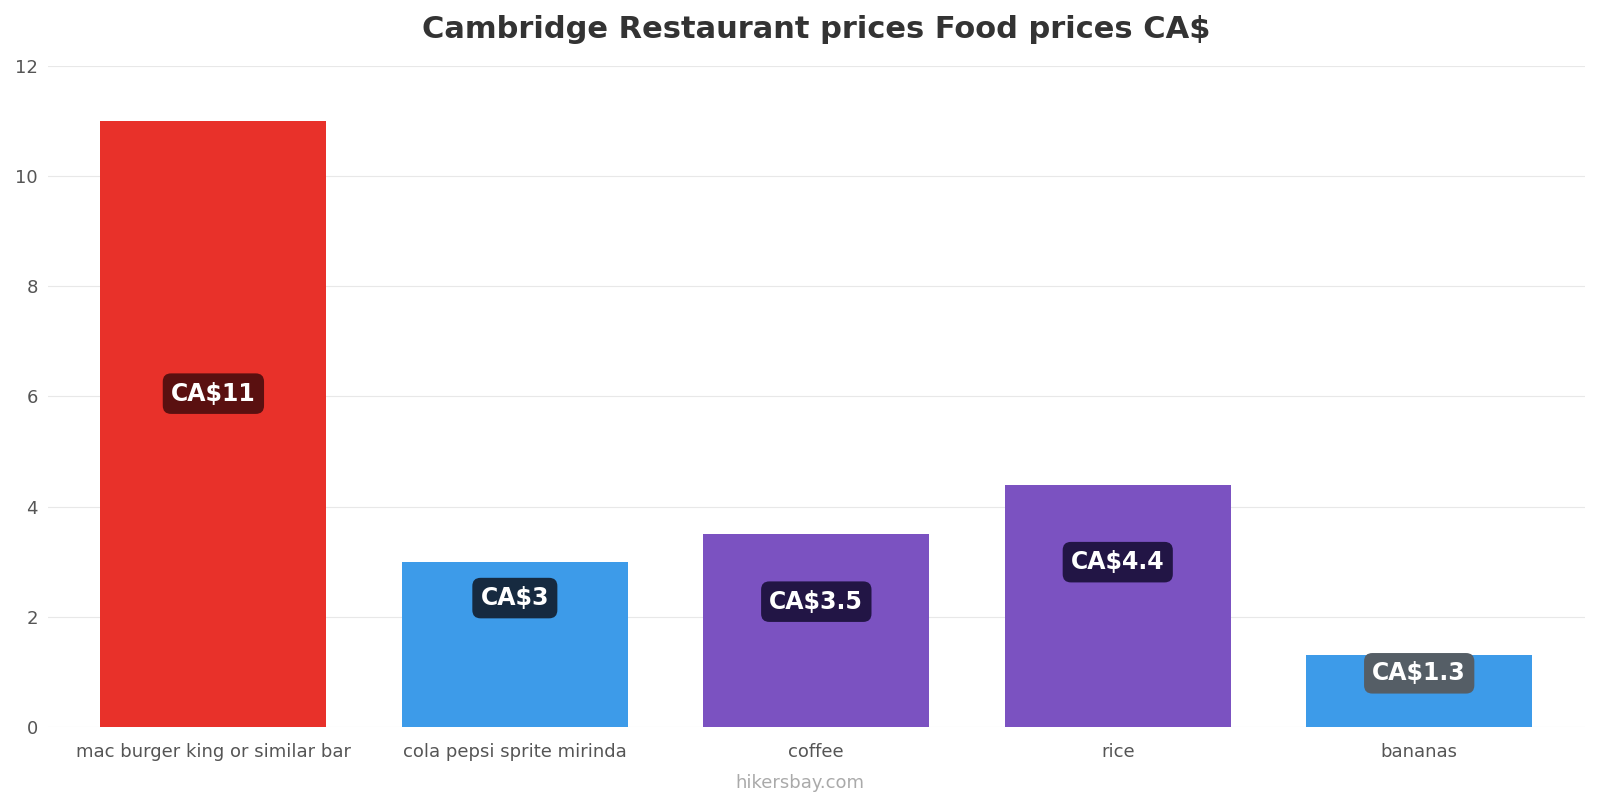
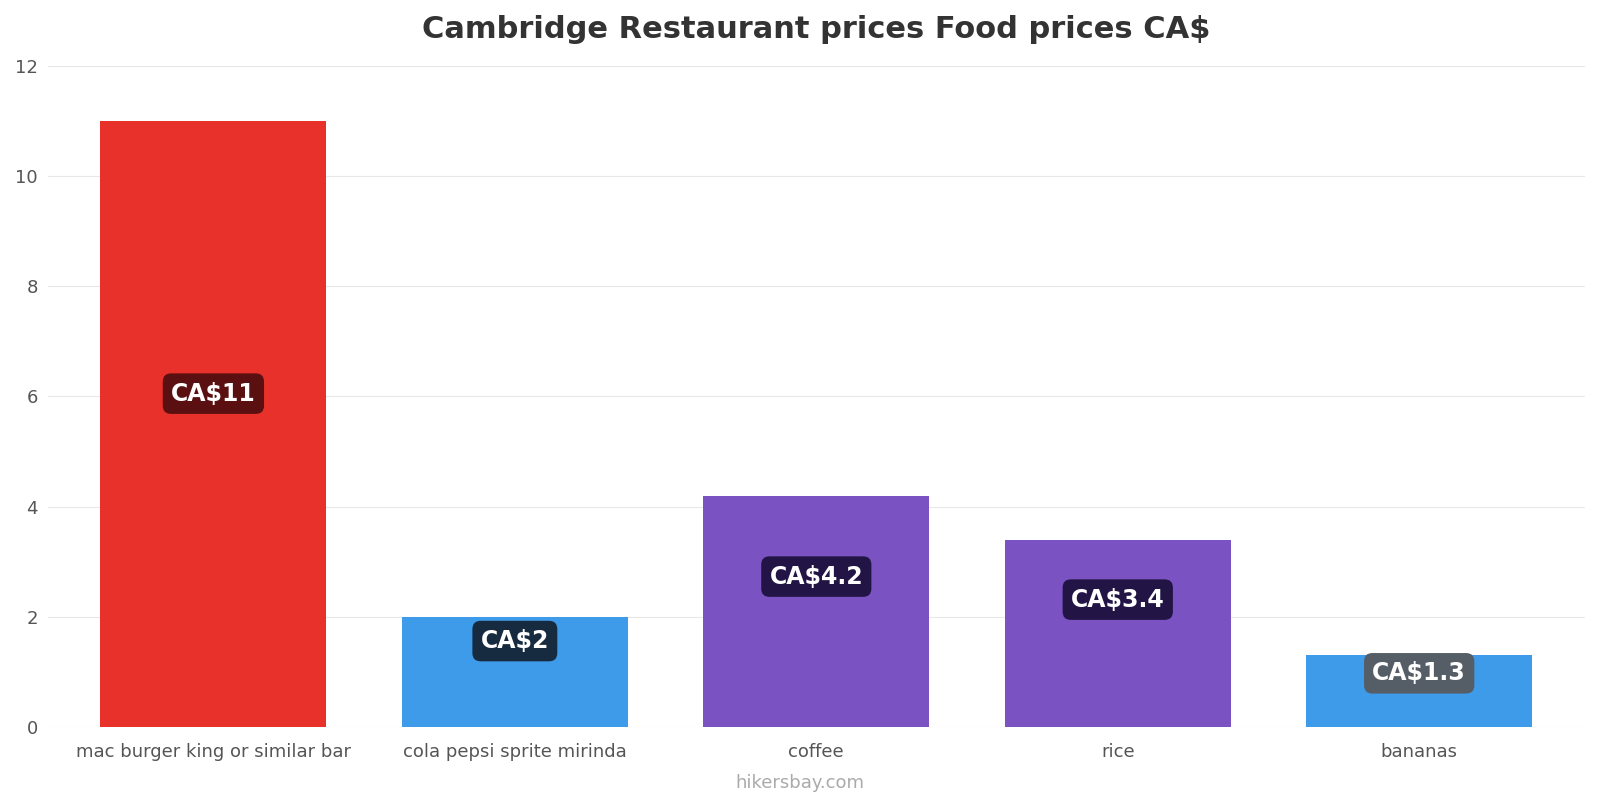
cola pepsi sprite mirinda: CA$3 -> CA$2
coffee: CA$3.5 -> CA$4.2
rice: CA$4.4 -> CA$3.4
